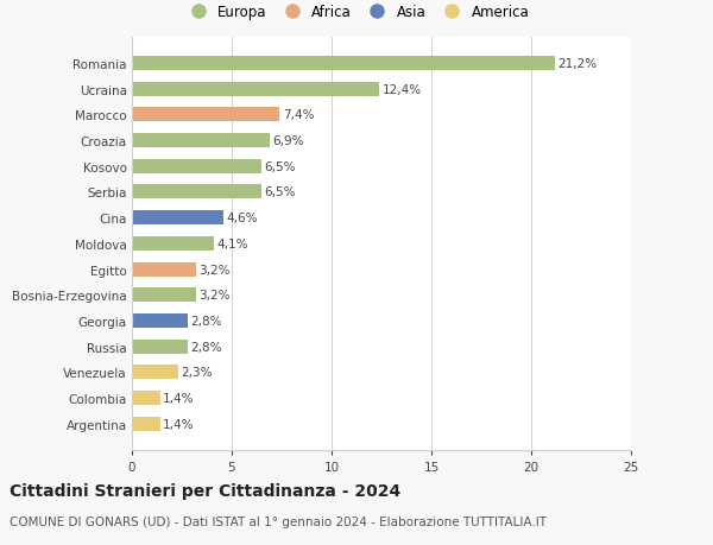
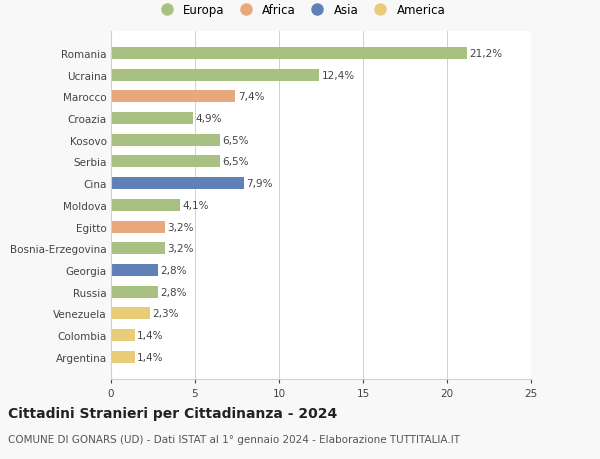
Croazia: 6,9% -> 4,9%
Cina: 4,6% -> 7,9%
